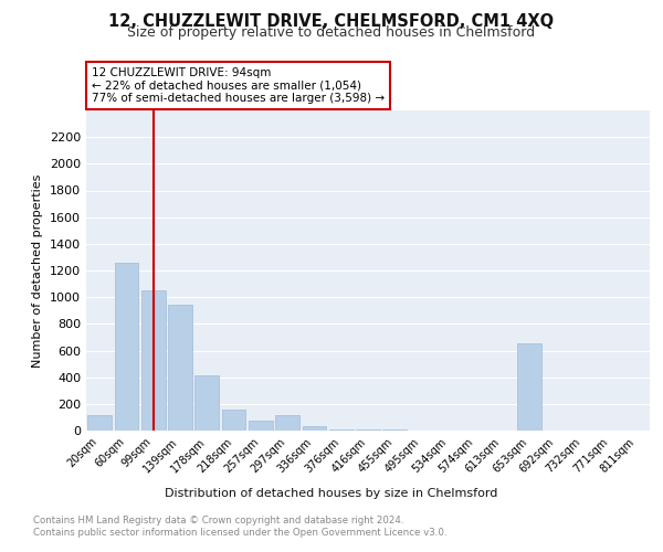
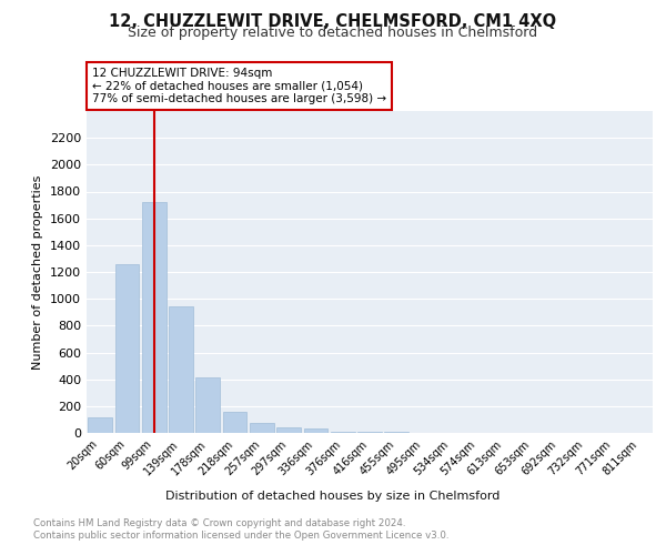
99sqm: 1050 -> 1720
297sqm: 120 -> 40
653sqm: 650 -> 0
